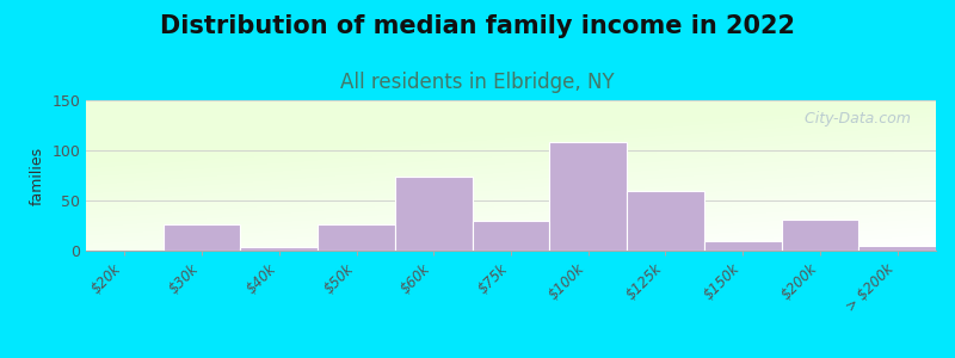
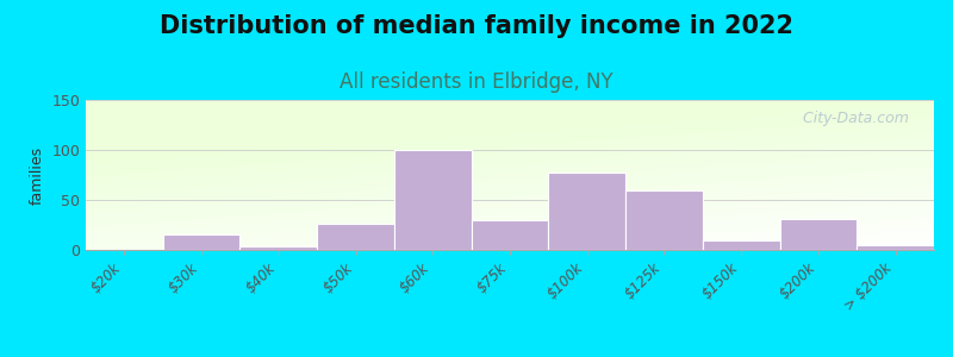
$30k: 26 -> 15
$60k: 74 -> 100
$100k: 108 -> 77
